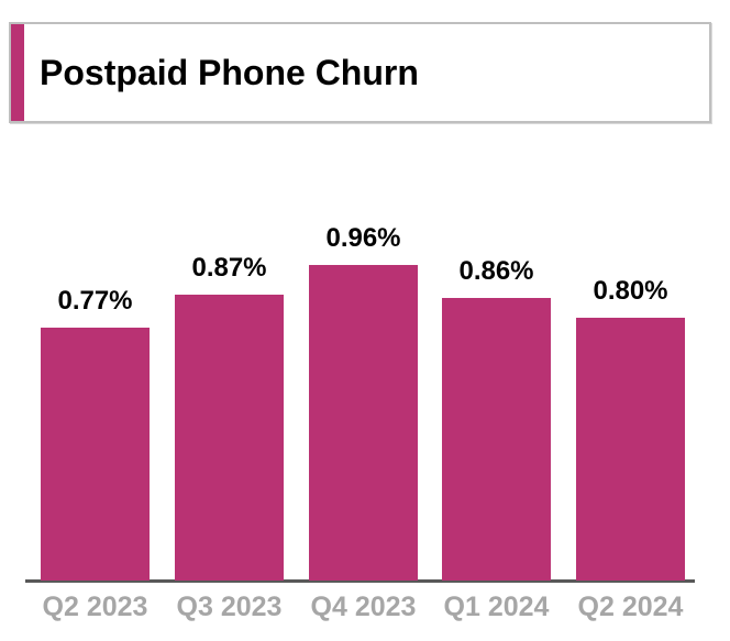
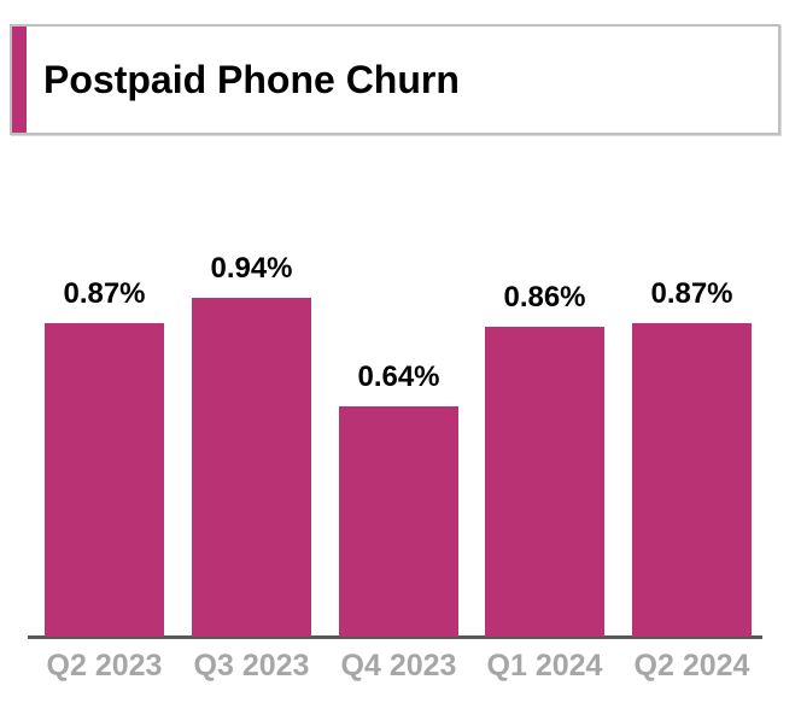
Q2 2023: 0.77% -> 0.87%
Q3 2023: 0.87% -> 0.94%
Q4 2023: 0.96% -> 0.64%
Q2 2024: 0.80% -> 0.87%
